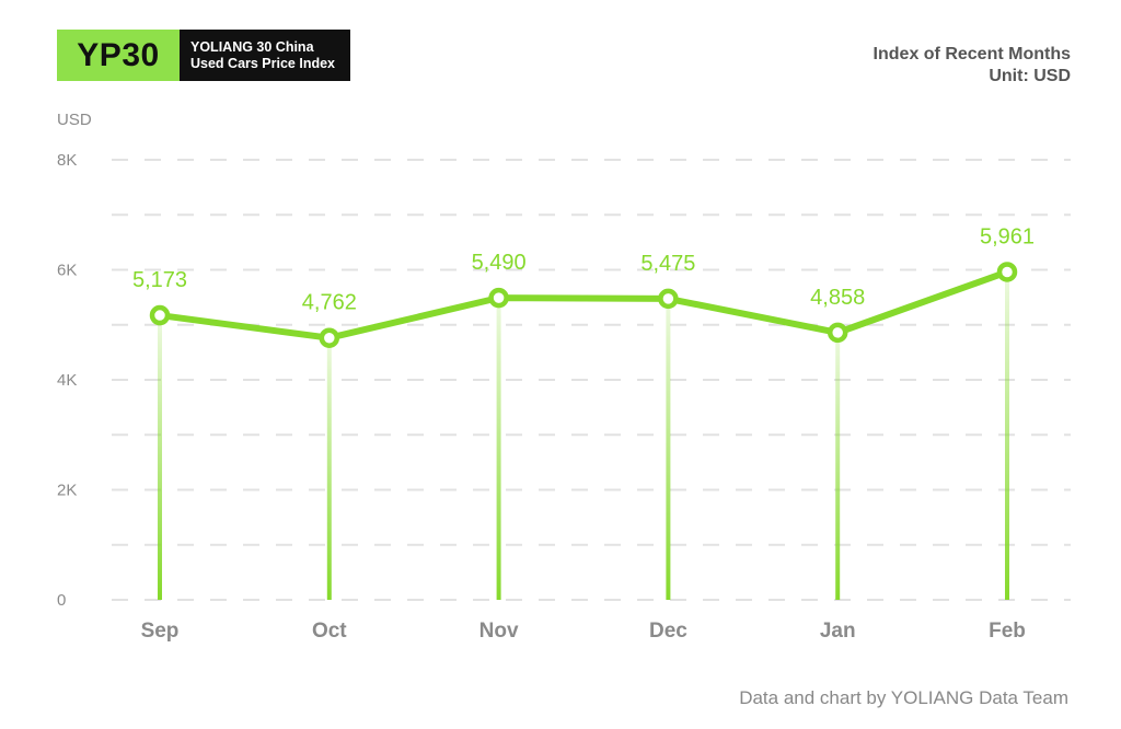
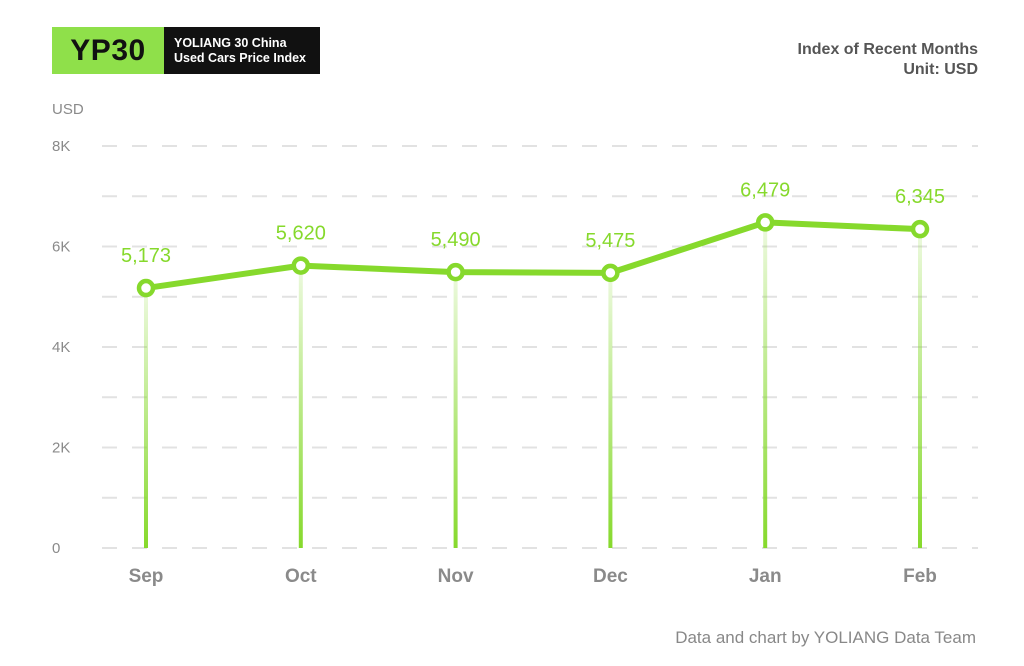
Oct: 4,762 -> 5,620
Jan: 4,858 -> 6,479
Feb: 5,961 -> 6,345
